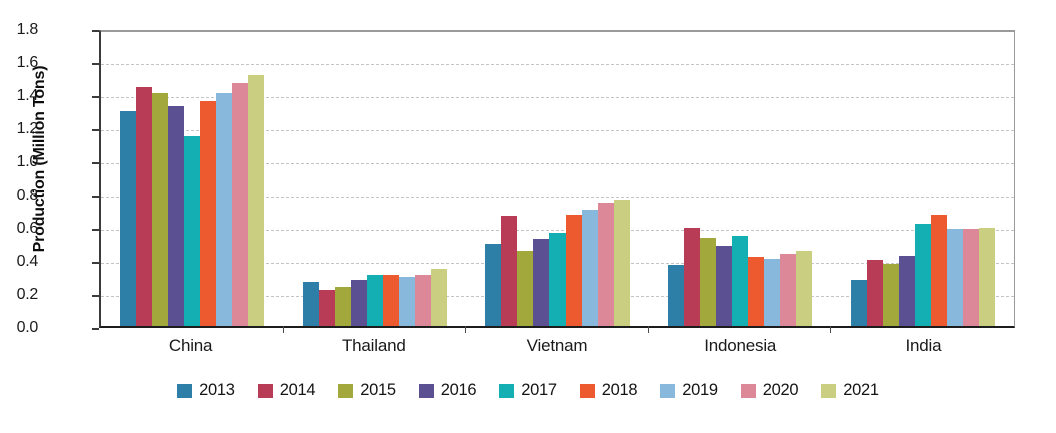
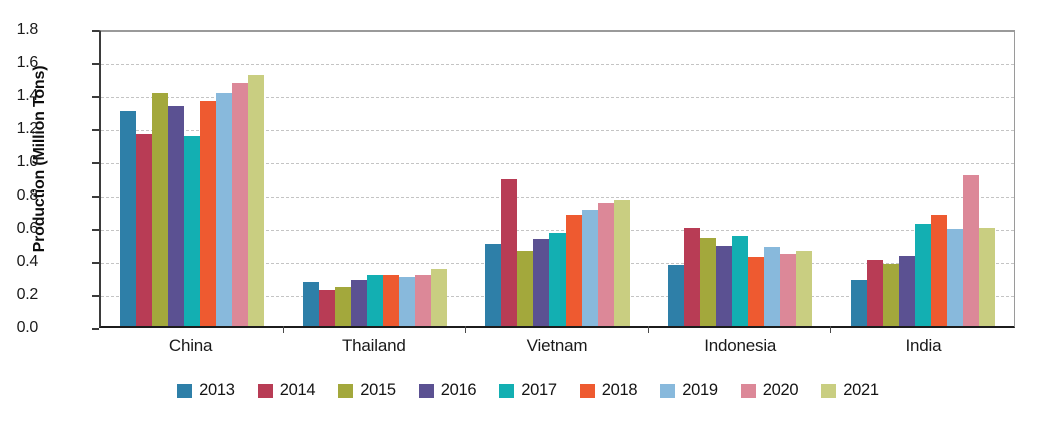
2014/China: 1.46 -> 1.17
2014/Vietnam: 0.67 -> 0.90
2019/Indonesia: 0.41 -> 0.48
2020/India: 0.59 -> 0.92
